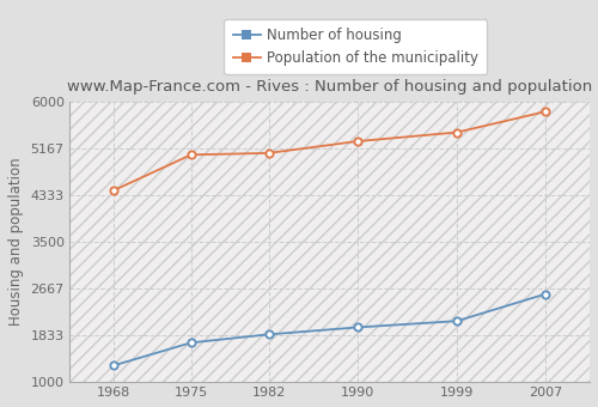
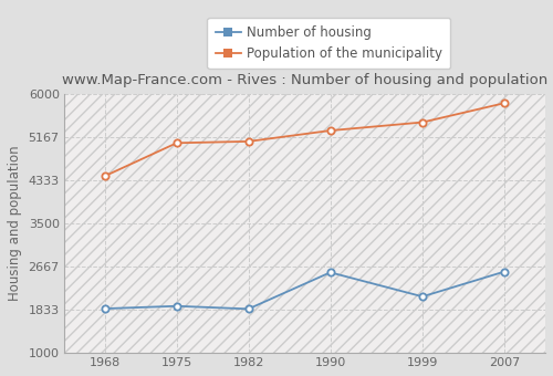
Number of housing/1968: 1290 -> 1850
Number of housing/1975: 1700 -> 1900
Number of housing/1990: 1970 -> 2550
